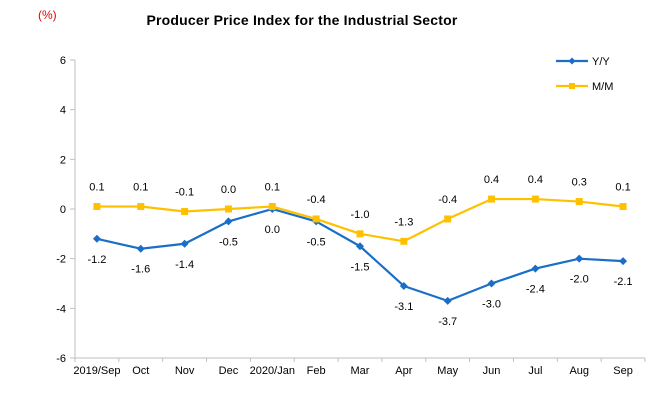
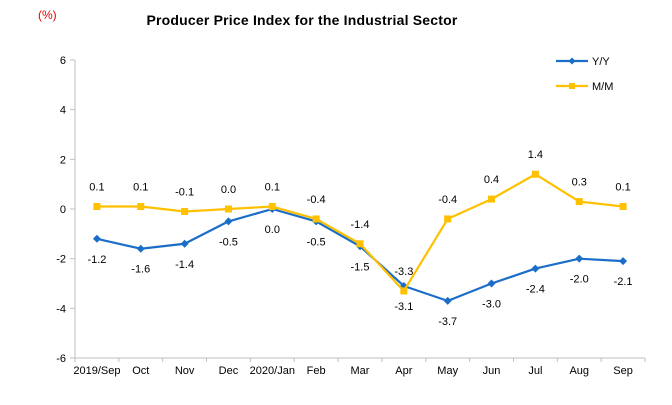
M/M/Mar: -1.0 -> -1.4
M/M/Apr: -1.3 -> -3.3
M/M/Jul: 0.4 -> 1.4
